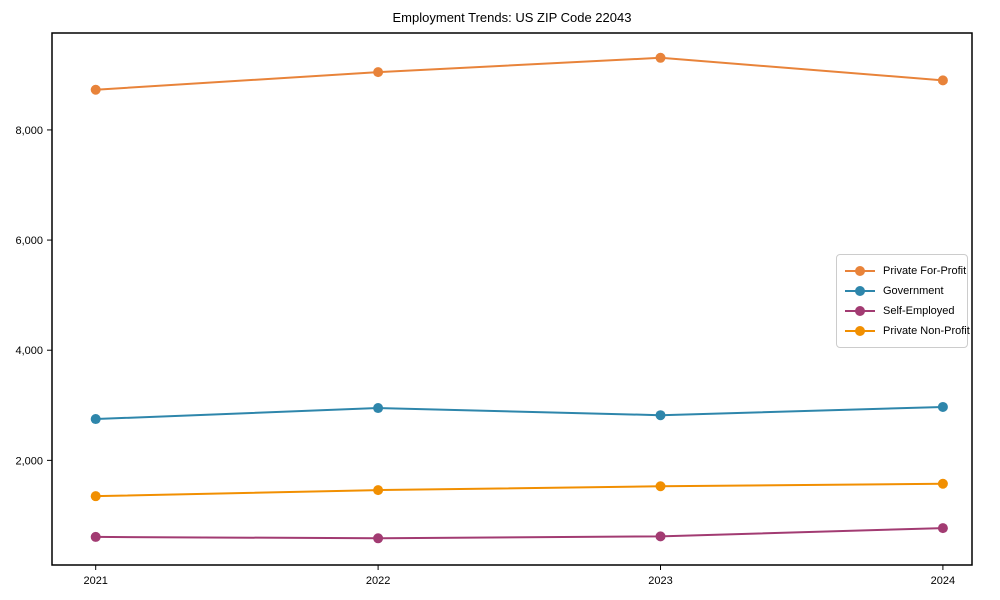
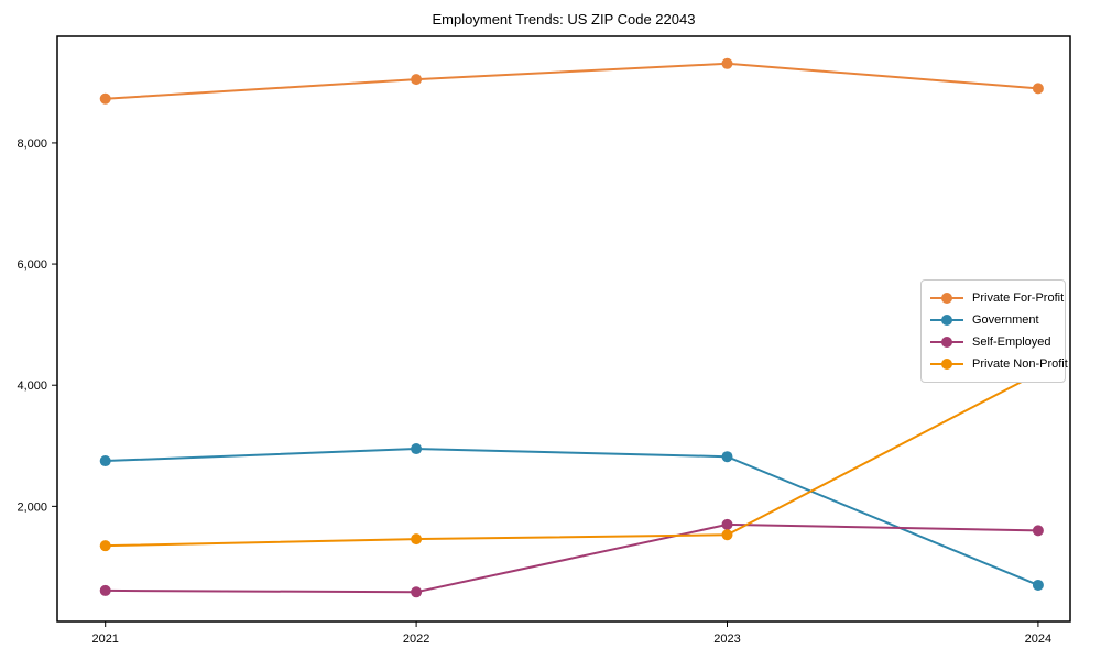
Self-Employed/2023: 600 -> 1700
Government/2024: 3000 -> 700
Self-Employed/2024: 800 -> 1600
Private Non-Profit/2024: 1600 -> 4200
